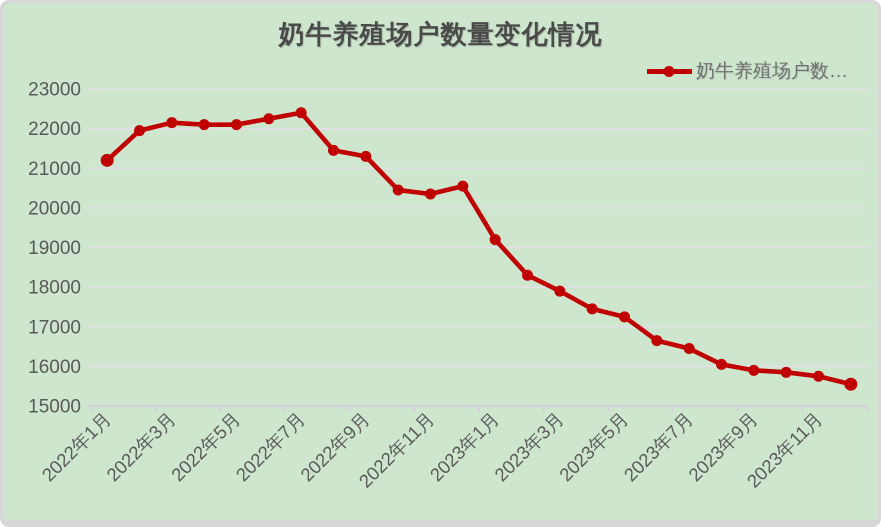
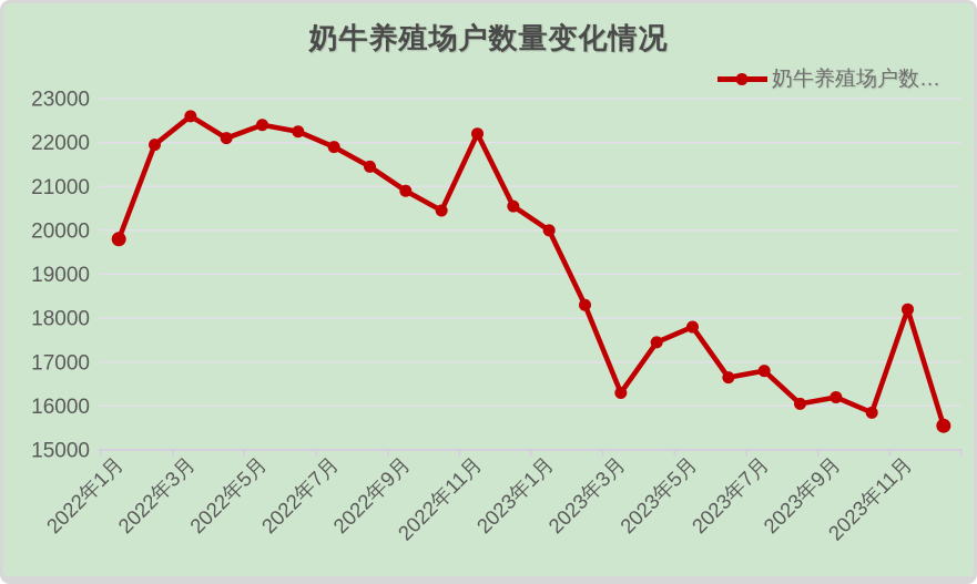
2022年1月: 21200 -> 19800
2022年3月: 22200 -> 22600
2022年5月: 22100 -> 22400
2022年7月: 22400 -> 21900
2022年9月: 21300 -> 20900
2022年11月: 20400 -> 22200
2023年1月: 19200 -> 20000
2023年3月: 17900 -> 16300
2023年5月: 17200 -> 17800
2023年7月: 16400 -> 16800
2023年9月: 15900 -> 16200
2023年11月: 15800 -> 18200
